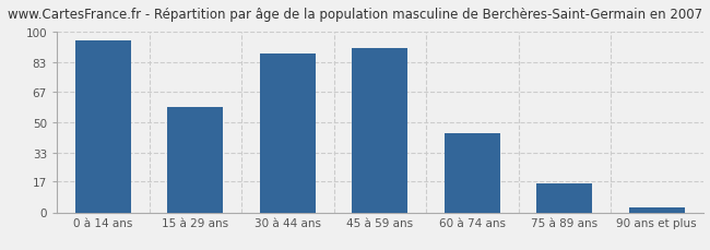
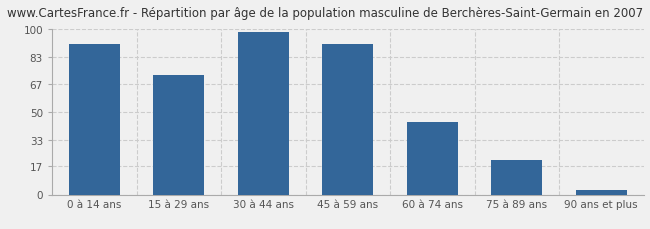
0 à 14 ans: 95 -> 91
15 à 29 ans: 58 -> 72
30 à 44 ans: 88 -> 98
75 à 89 ans: 16 -> 21
